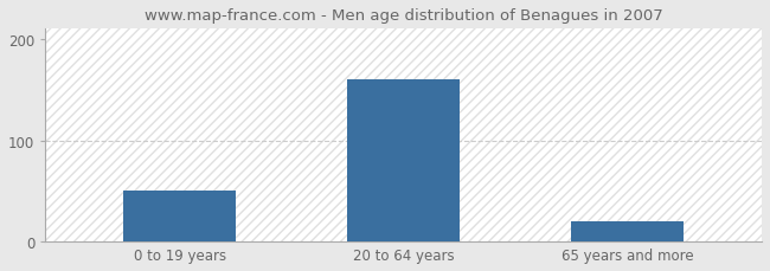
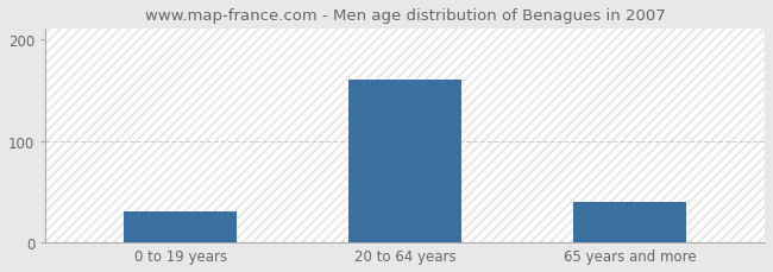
0 to 19 years: 50 -> 30
65 years and more: 20 -> 40
